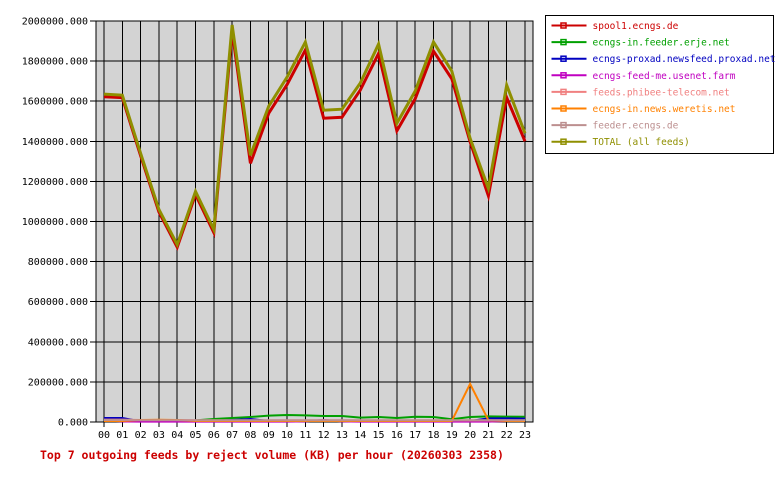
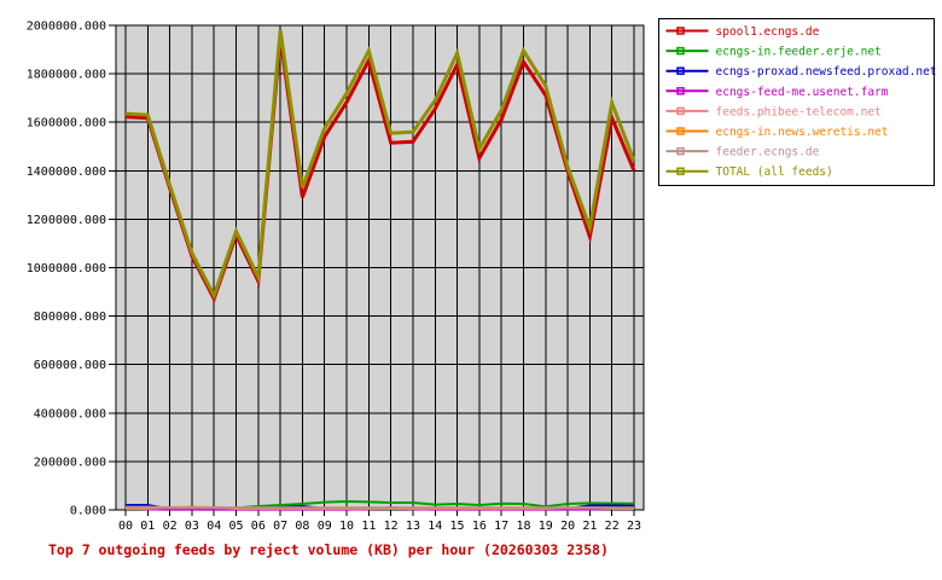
ecngs-in.news.weretis.net/20: 190000 -> 10000
